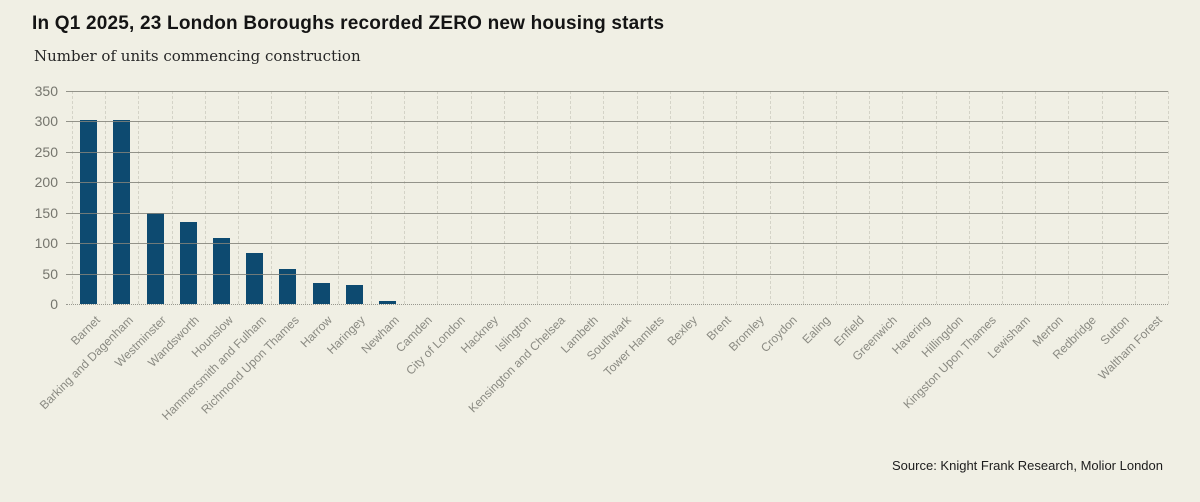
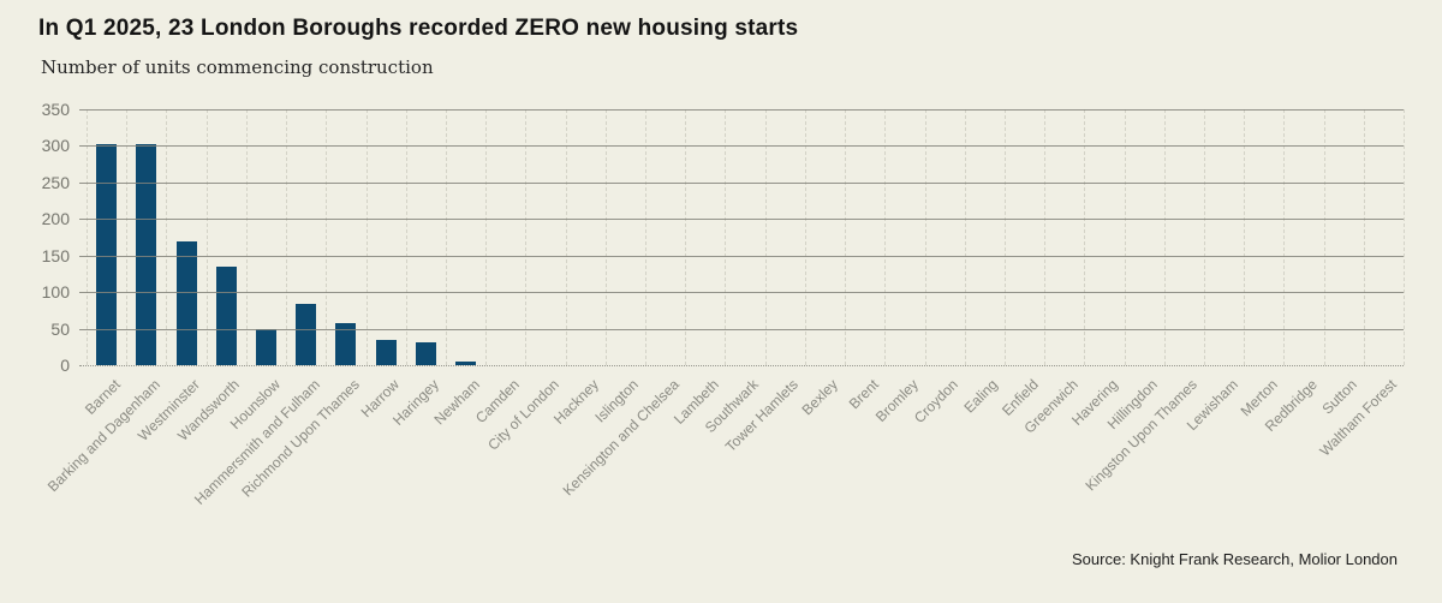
Westminster: 150 -> 170
Hounslow: 110 -> 50
